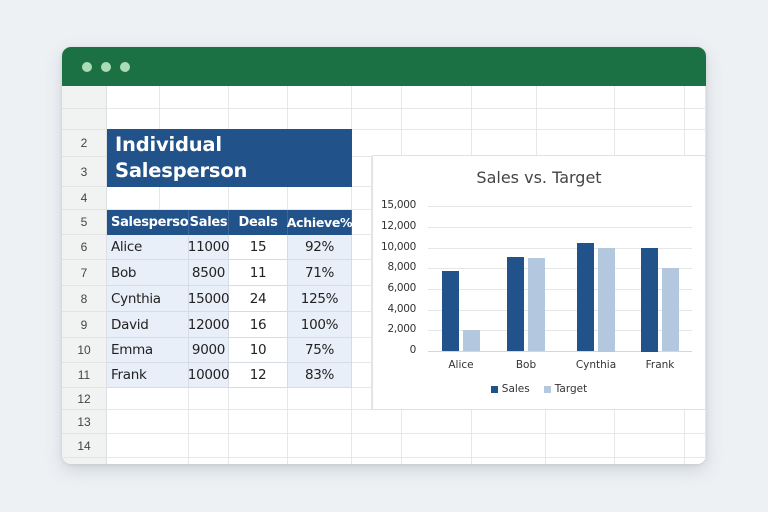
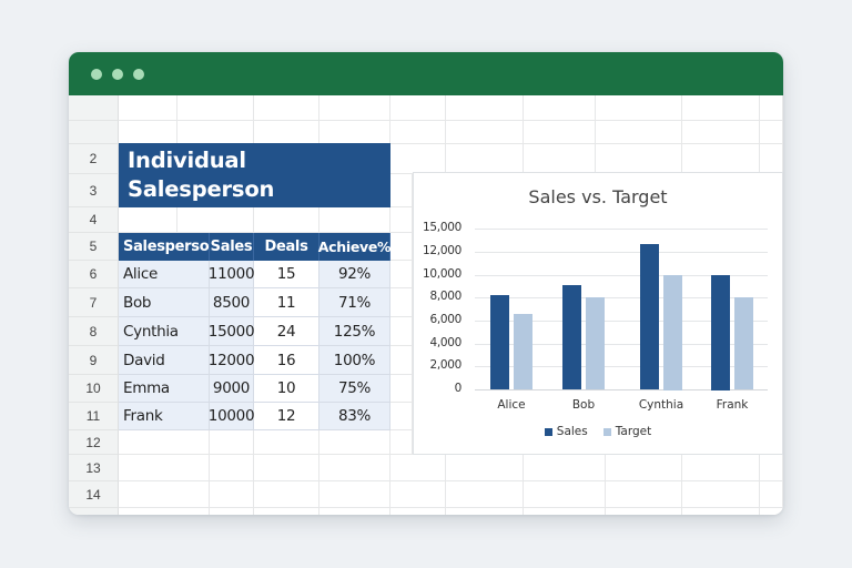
Sales/Alice: 7700 -> 8200
Target/Alice: 2000 -> 6600
Target/Bob: 9000 -> 8000
Sales/Cynthia: 10400 -> 12700
